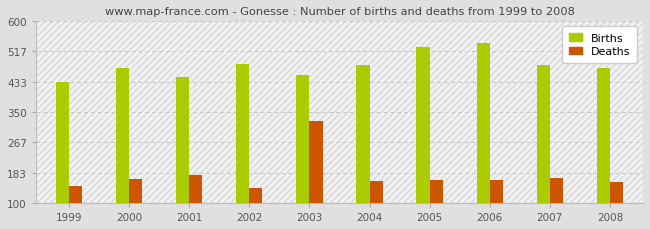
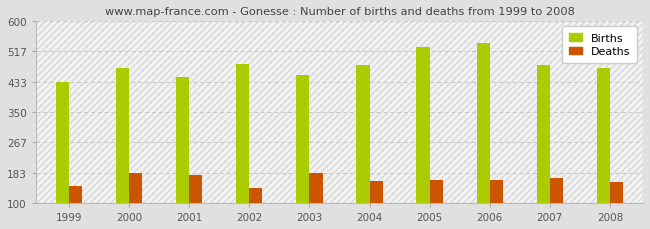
Deaths/2000: 165 -> 183
Deaths/2003: 325 -> 182
